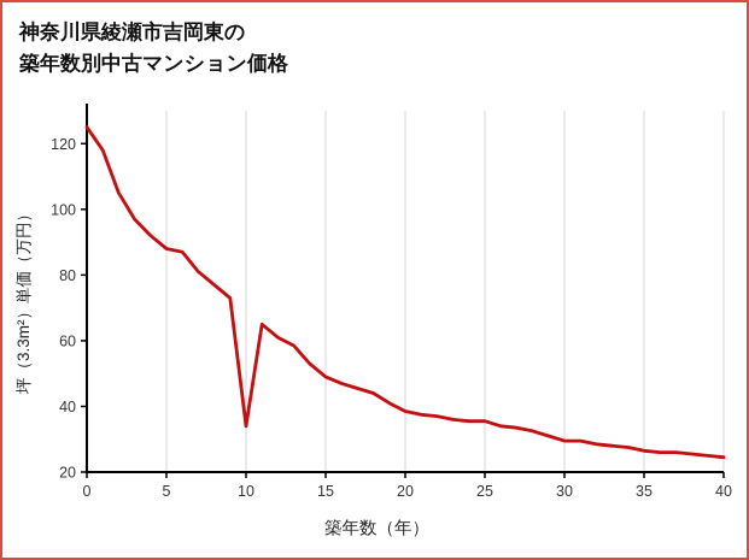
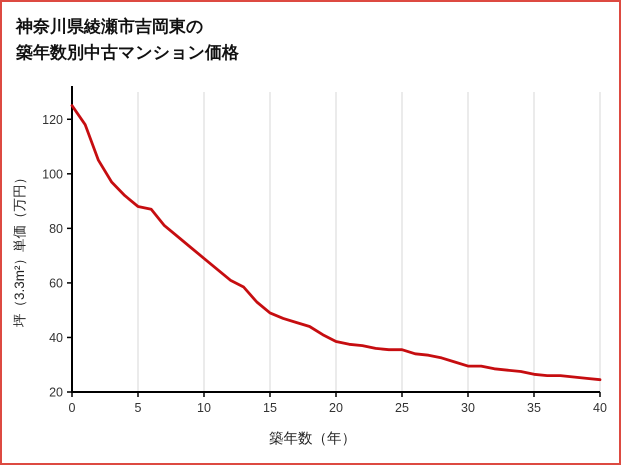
10: 34 -> 69
